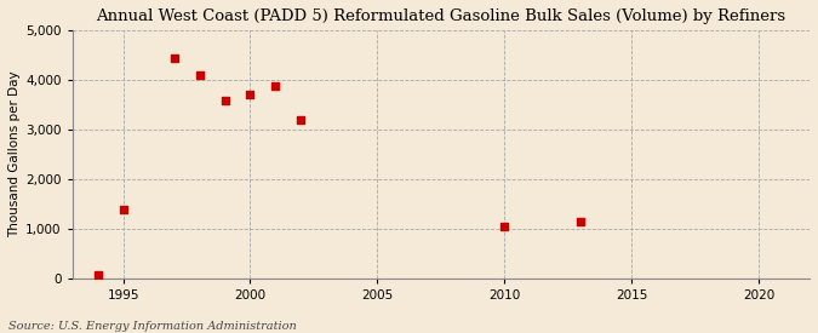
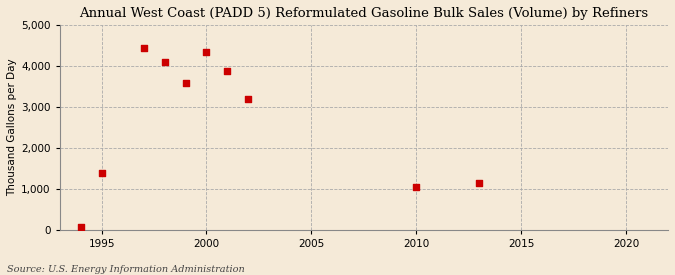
2000: 3,700 -> 4,350
